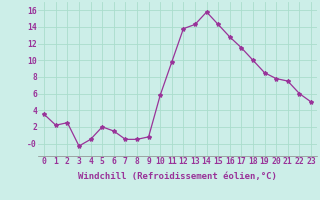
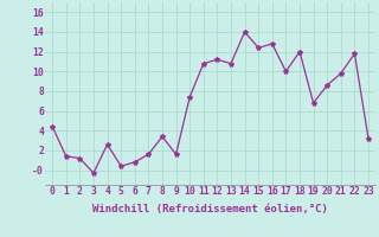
0: 3.5 -> 4.4
1: 2.2 -> 1.4
2: 2.5 -> 1.2
4: 0.5 -> 2.6
5: 2.0 -> 0.4
6: 1.5 -> 0.8
7: 0.5 -> 1.6
8: 0.5 -> 3.4
9: 0.8 -> 1.6
10: 5.8 -> 7.4
11: 9.8 -> 10.8
12: 13.8 -> 11.2
13: 14.3 -> 10.8
14: 15.8 -> 14.0
15: 14.3 -> 12.4
17: 11.5 -> 10.0
18: 10.0 -> 12.0
19: 8.5 -> 6.8
20: 7.8 -> 8.6
21: 7.5 -> 9.8
22: 6.0 -> 11.8
23: 5.0 -> 3.2
